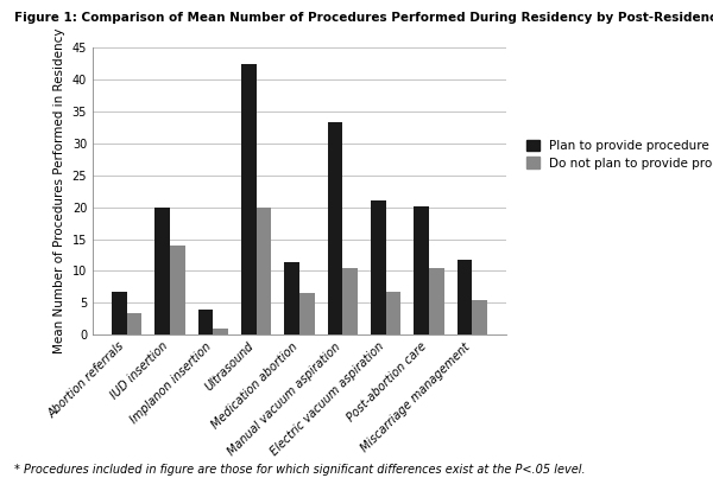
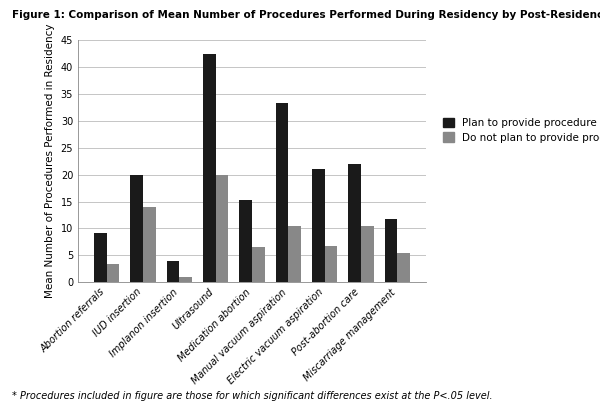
Plan to provide procedure/Abortion referrals: 6.8 -> 9.1
Plan to provide procedure/Medication abortion: 11.4 -> 15.3
Plan to provide procedure/Post-abortion care: 20.2 -> 22.0
